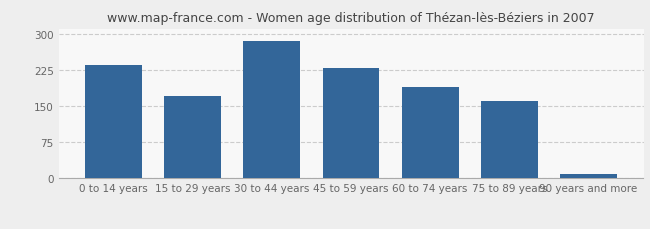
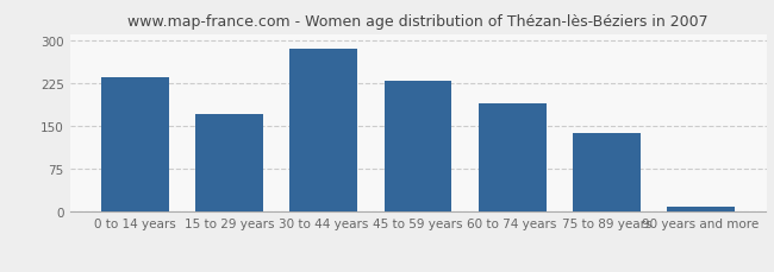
75 to 89 years: 160 -> 138
